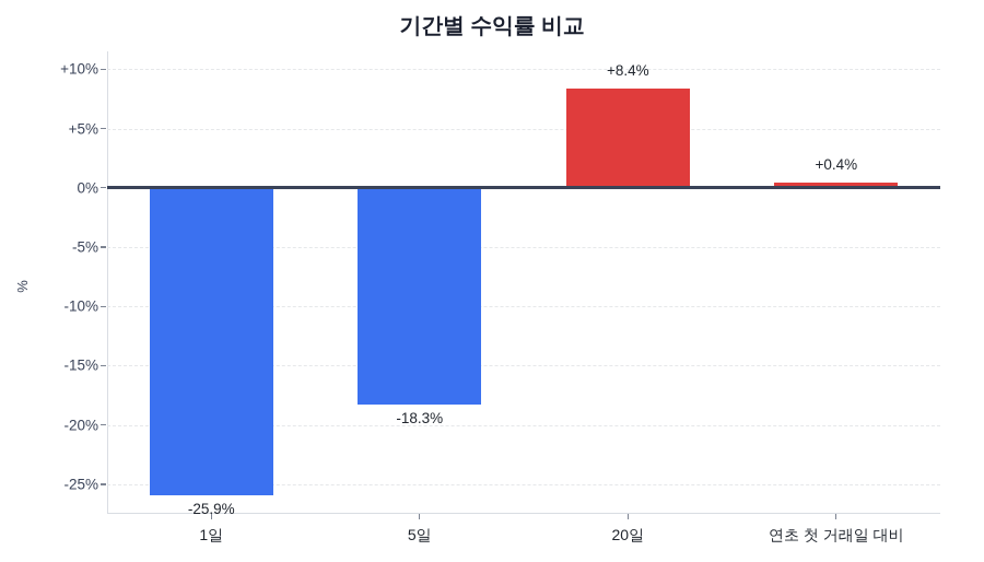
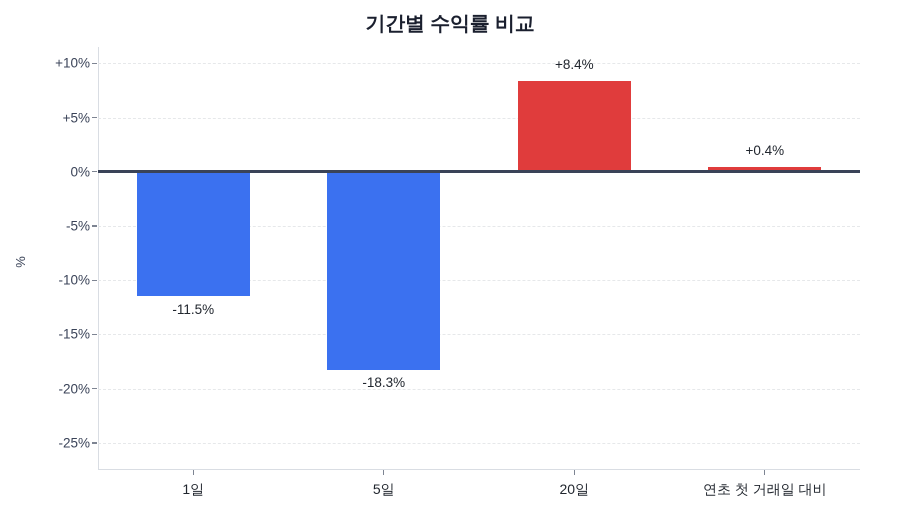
1일: -25.9% -> -11.5%
